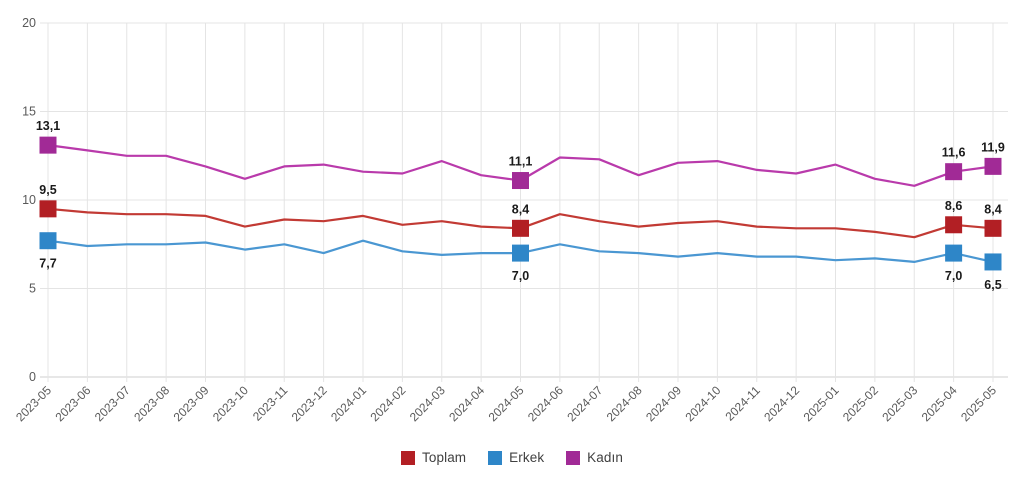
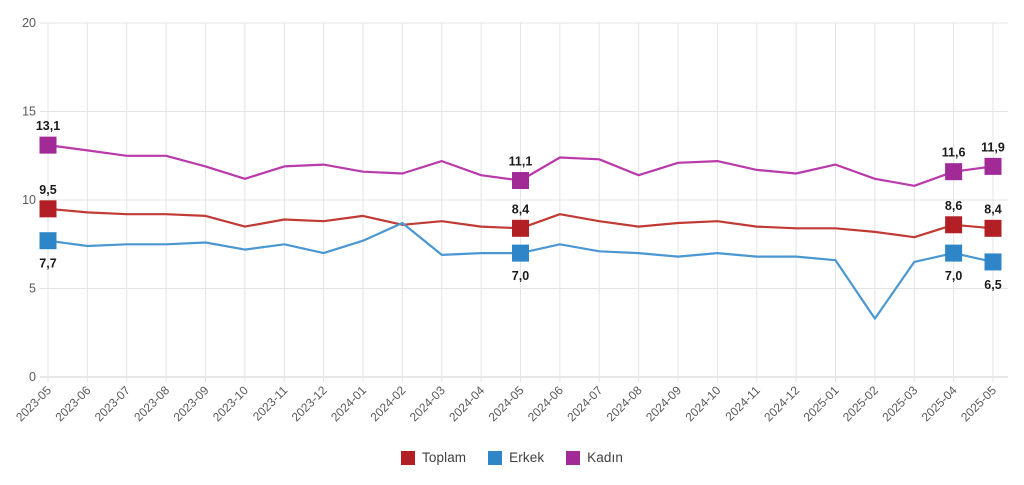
Erkek/2024-02: 7.1 -> 8.7
Erkek/2025-02: 6.7 -> 3.3
